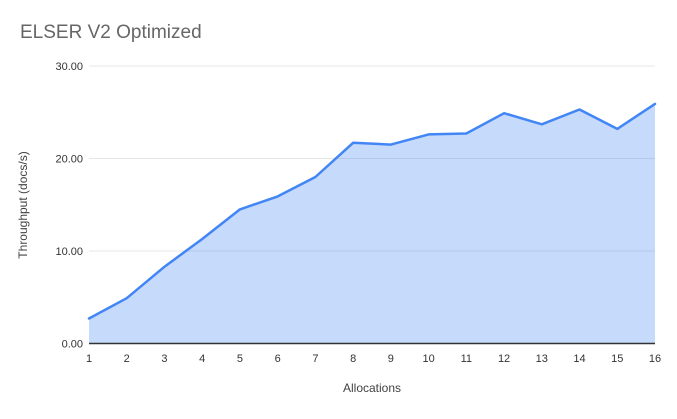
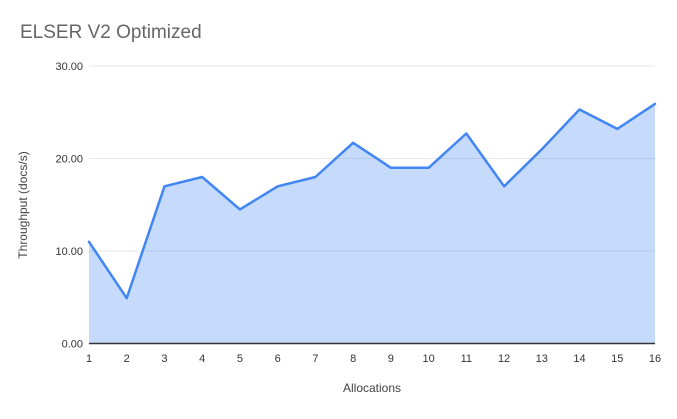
1: 3 -> 11
3: 8 -> 17
4: 11 -> 18
6: 16 -> 17
9: 22 -> 19
10: 23 -> 19
12: 25 -> 17
13: 24 -> 21
